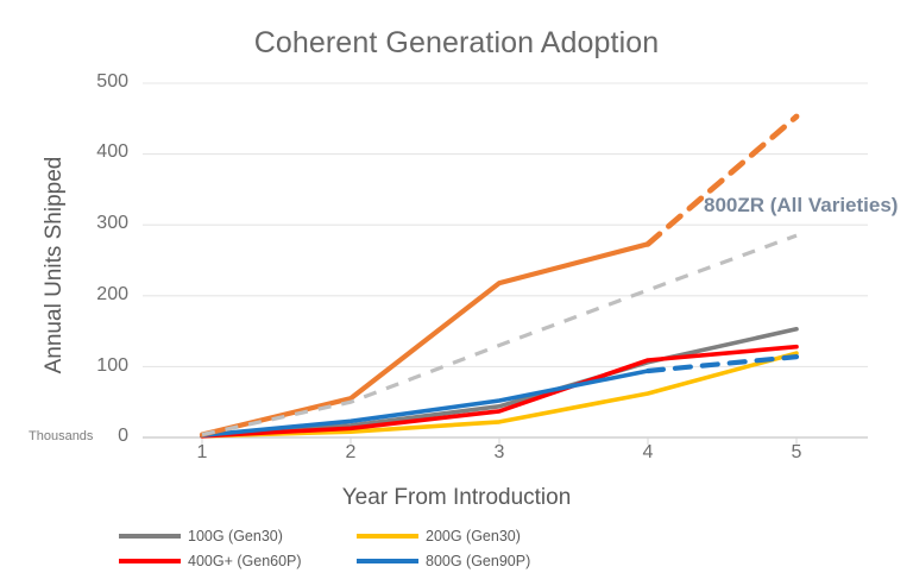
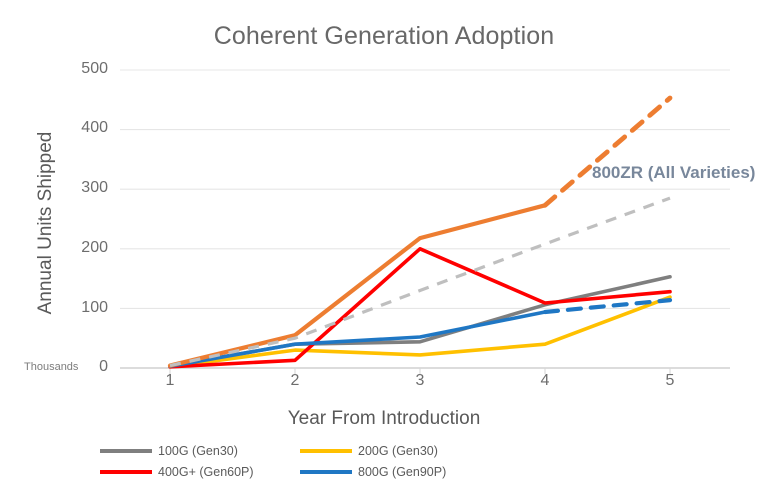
100G (Gen30)/2: 20 -> 40
200G (Gen30)/2: 10 -> 30
800G (Gen90P)/2: 20 -> 40
400G+ (Gen60P)/3: 40 -> 200
200G (Gen30)/4: 60 -> 40
